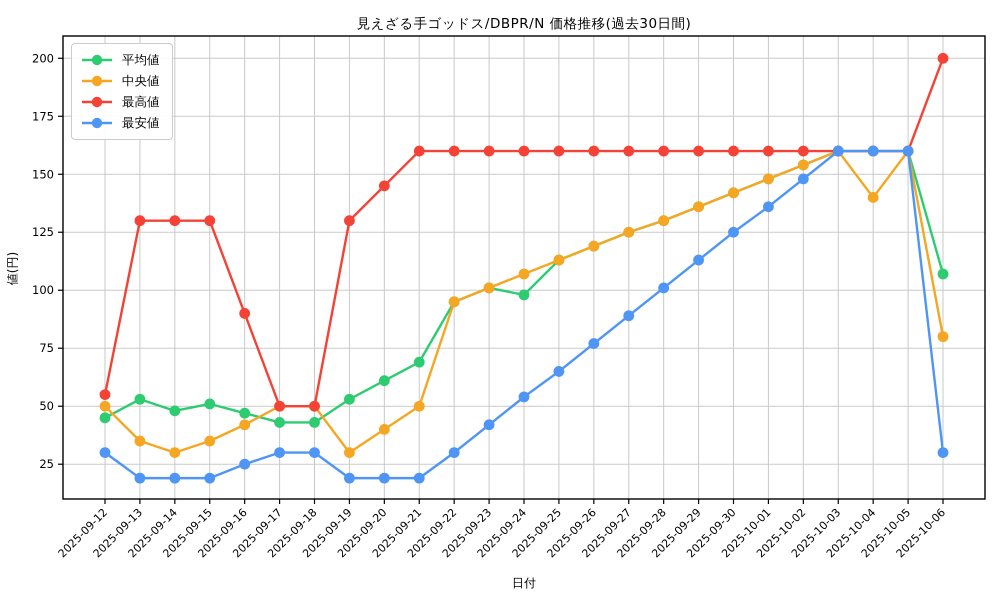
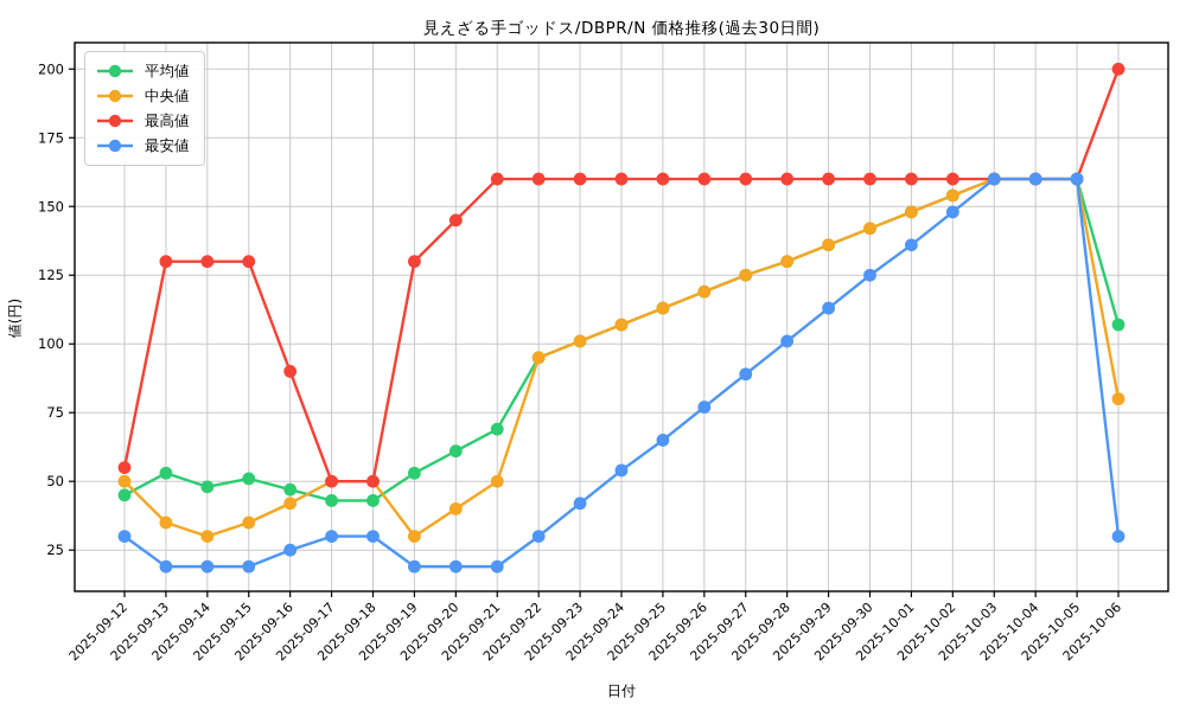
平均値/2025-09-24: 98 -> 107
中央値/2025-10-04: 140 -> 160
